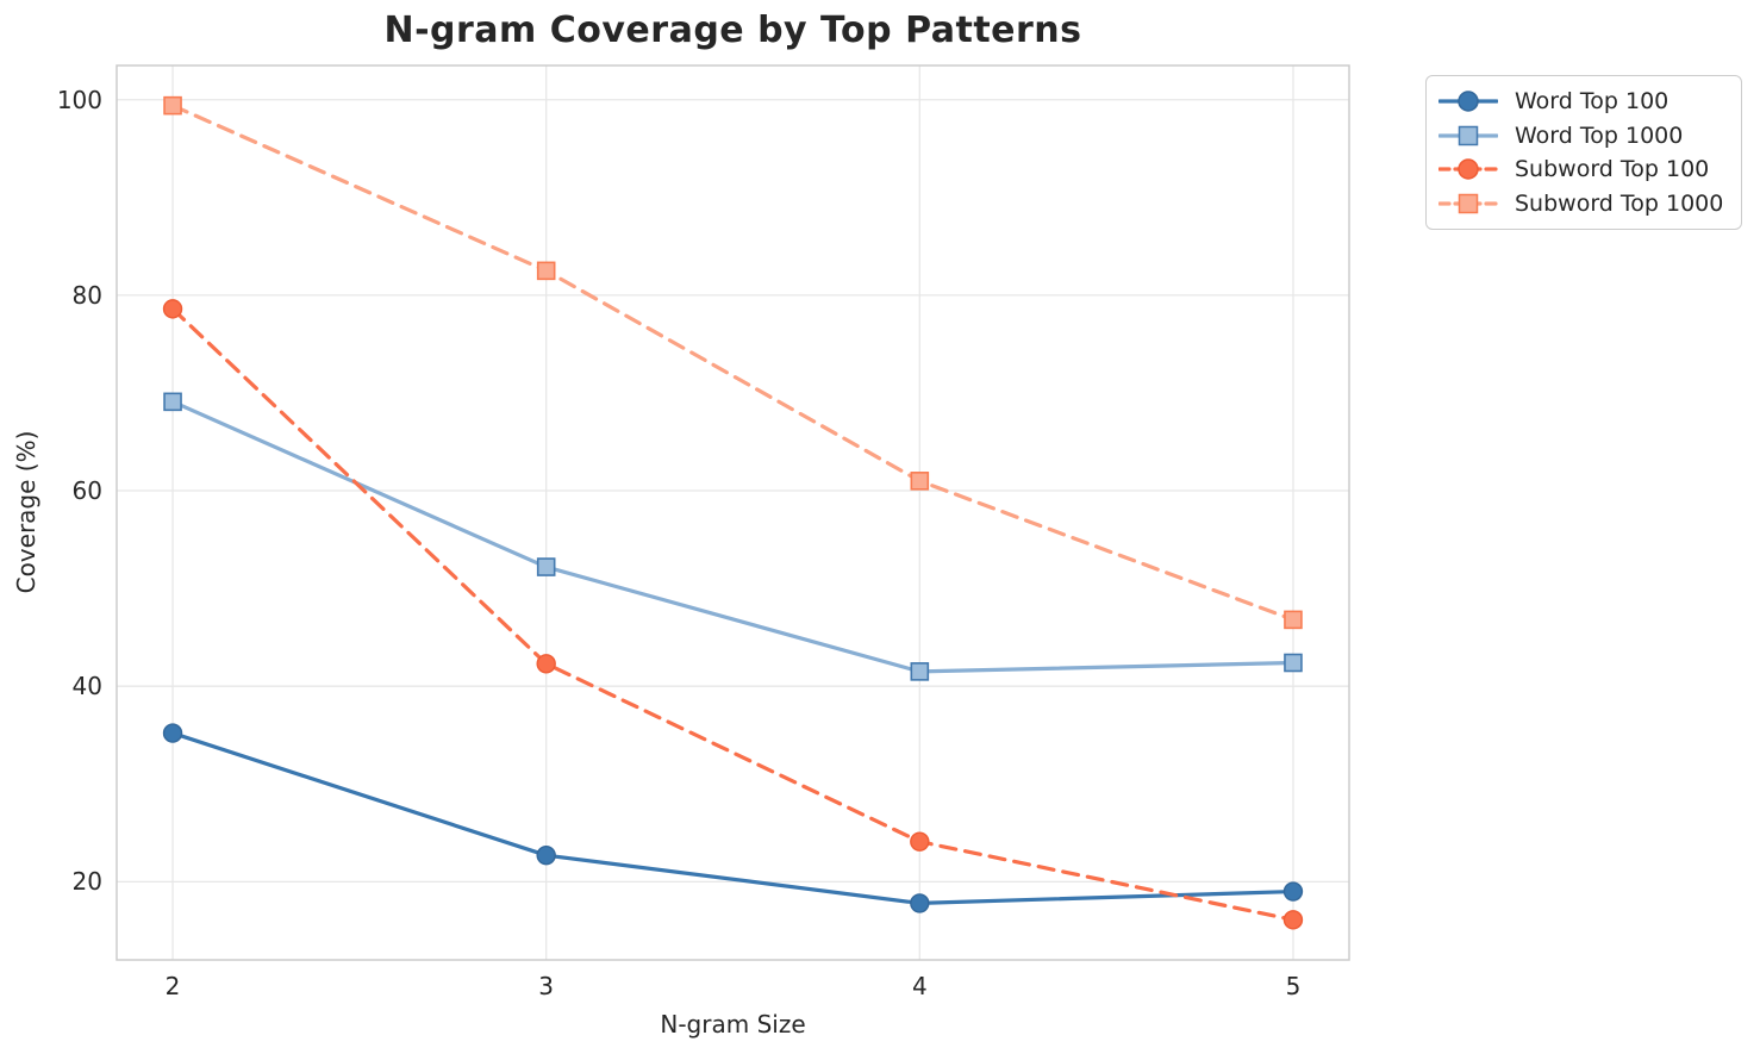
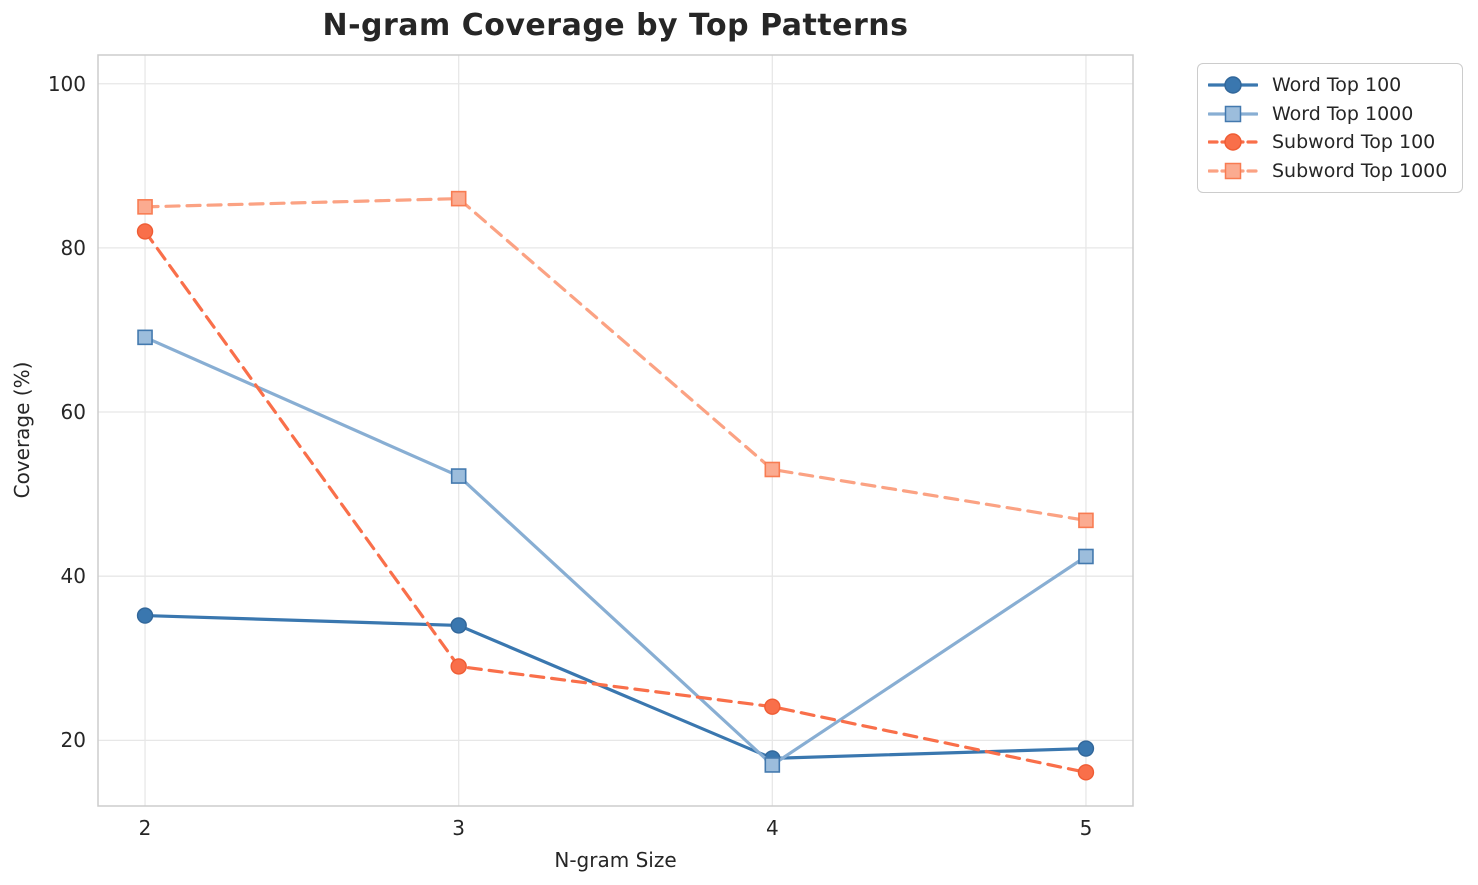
Subword Top 100/2: 79 -> 82
Subword Top 1000/2: 99 -> 85
Word Top 100/3: 23 -> 34
Subword Top 100/3: 42 -> 29
Subword Top 1000/3: 82 -> 86
Word Top 1000/4: 42 -> 17
Subword Top 1000/4: 61 -> 53
